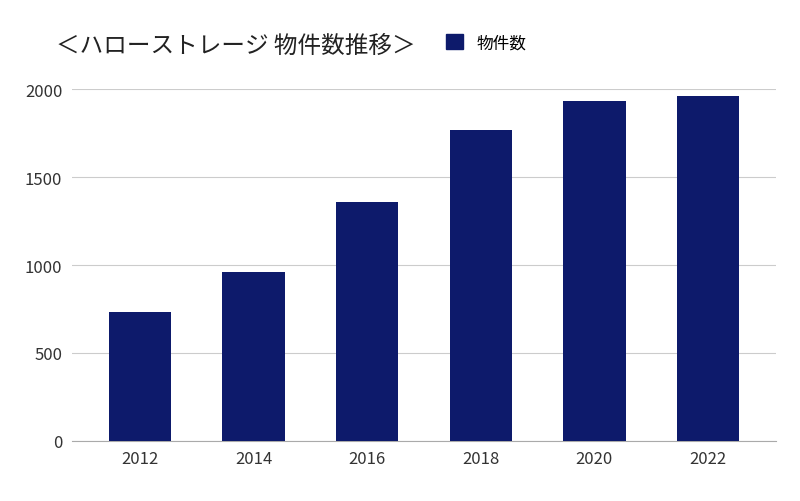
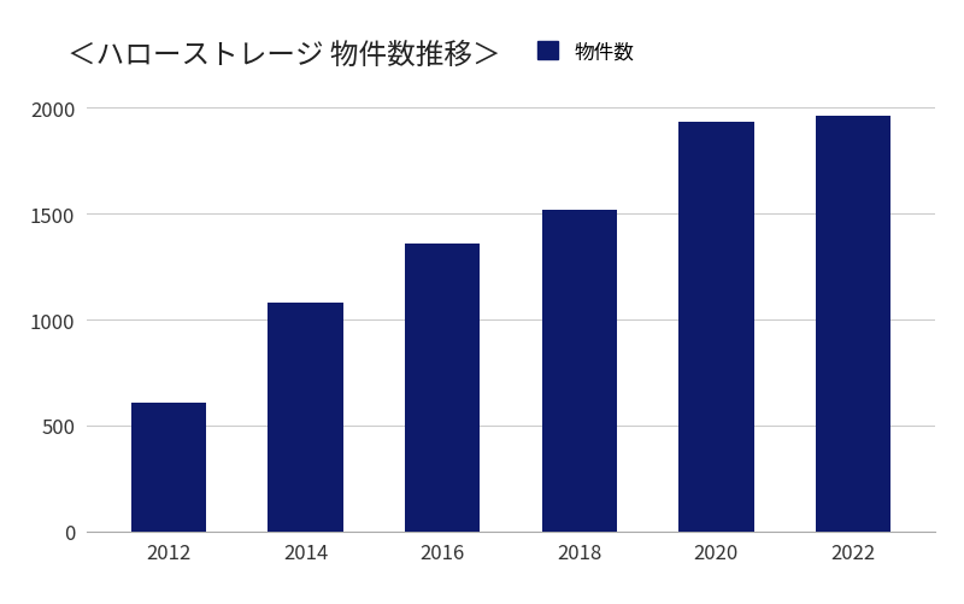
2012: 730 -> 610
2014: 960 -> 1080
2018: 1770 -> 1520
